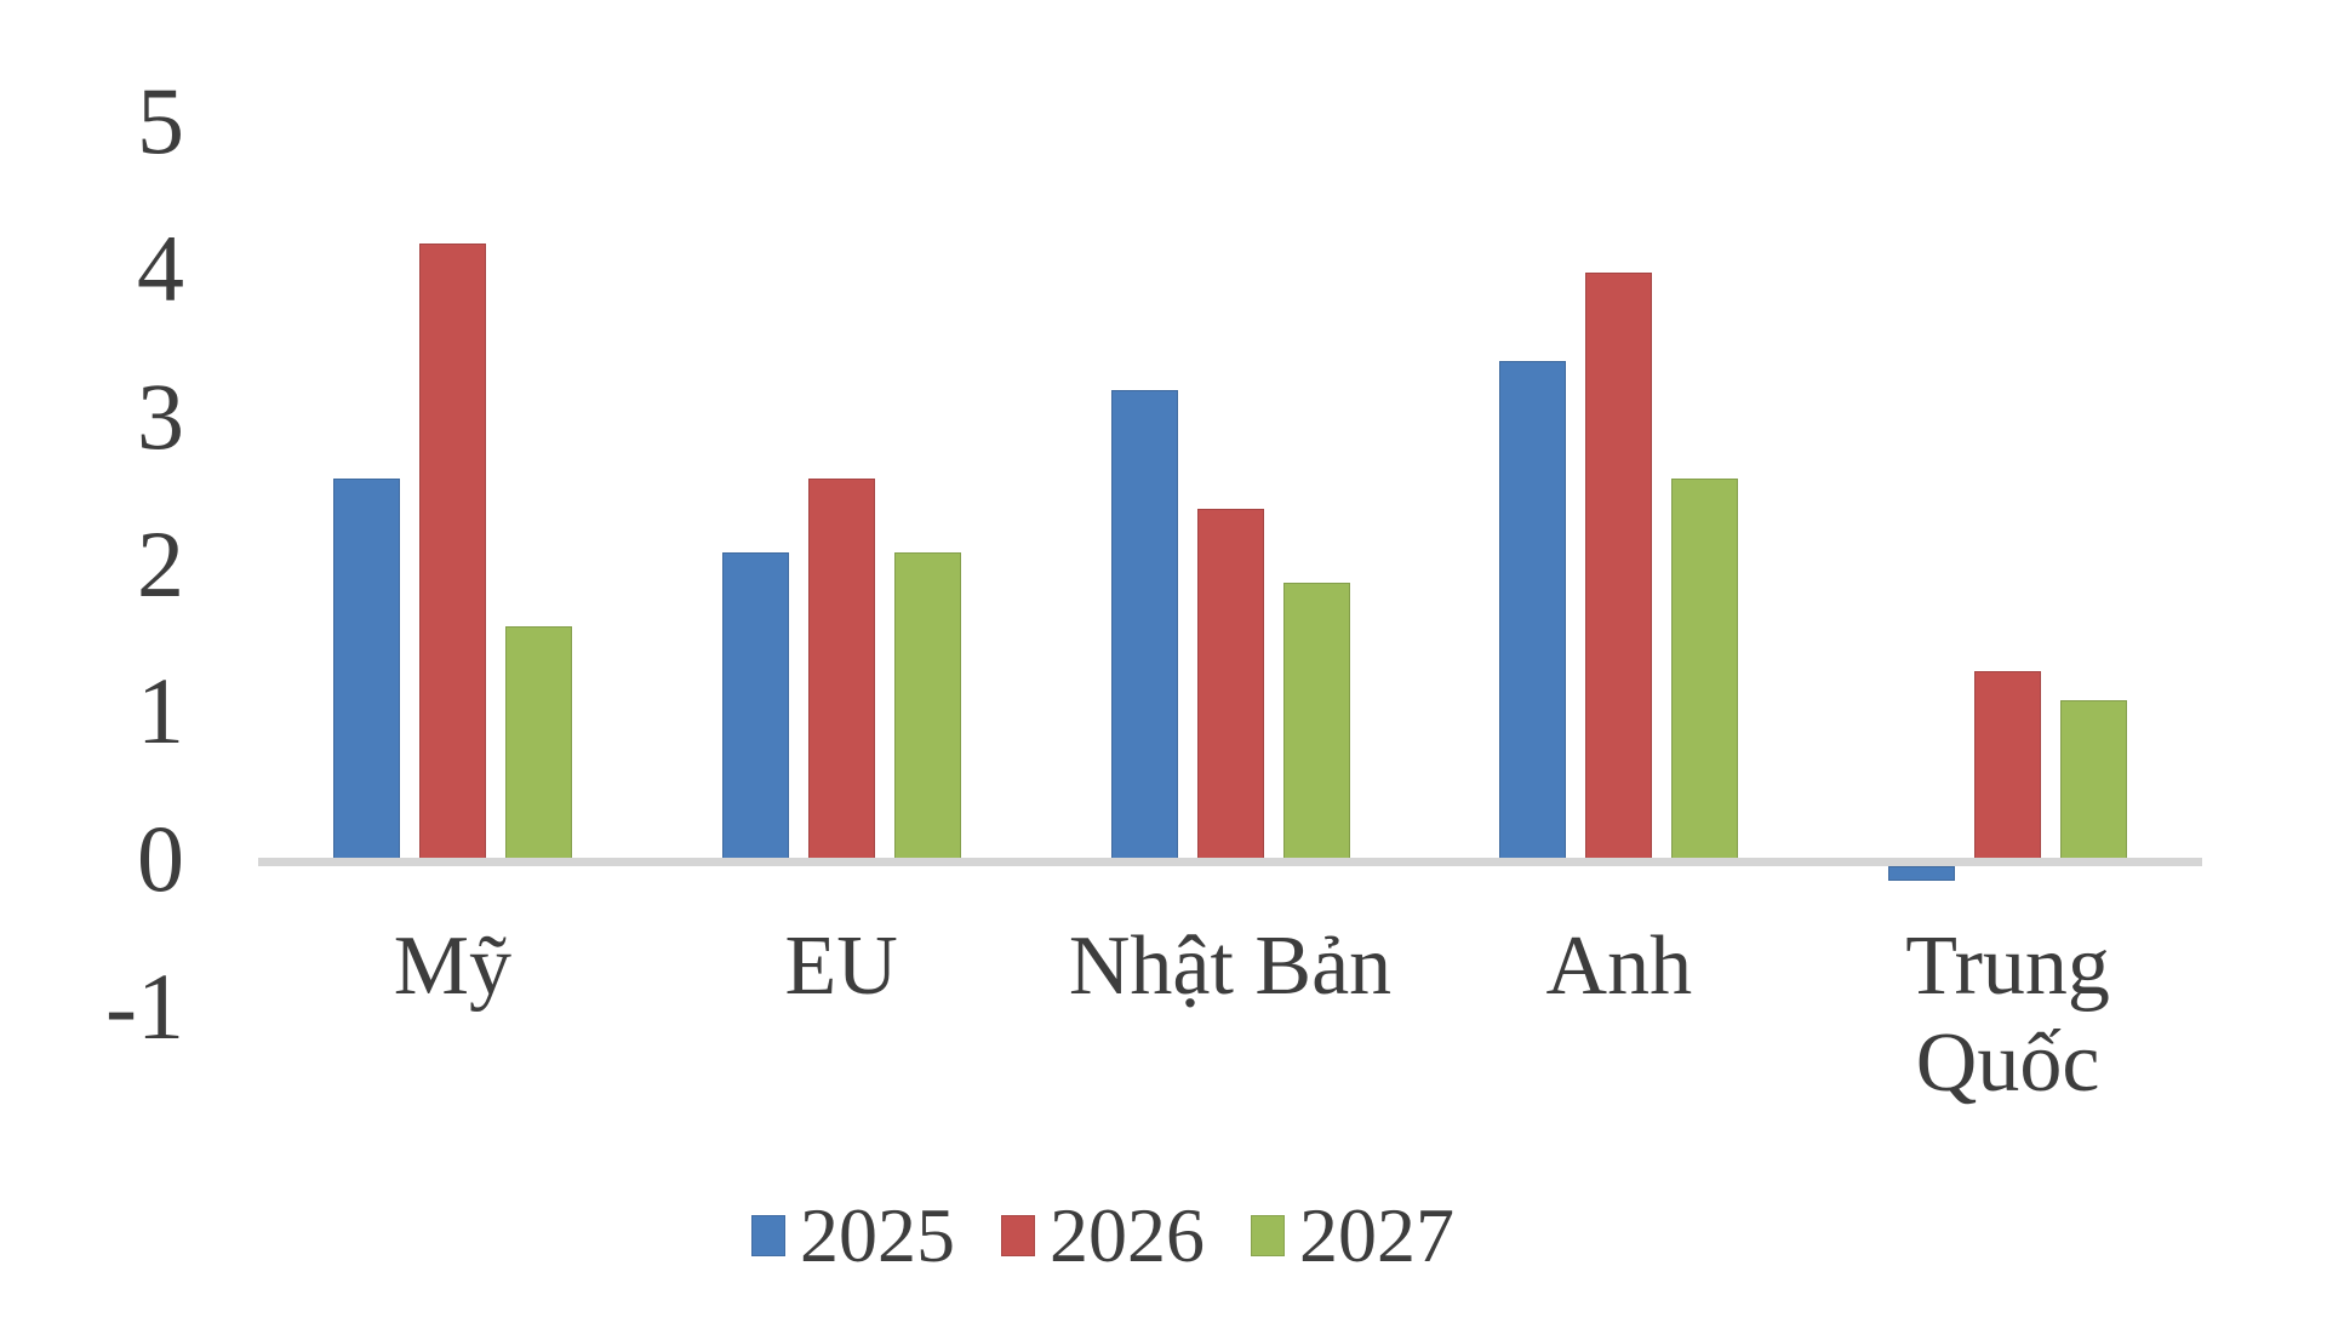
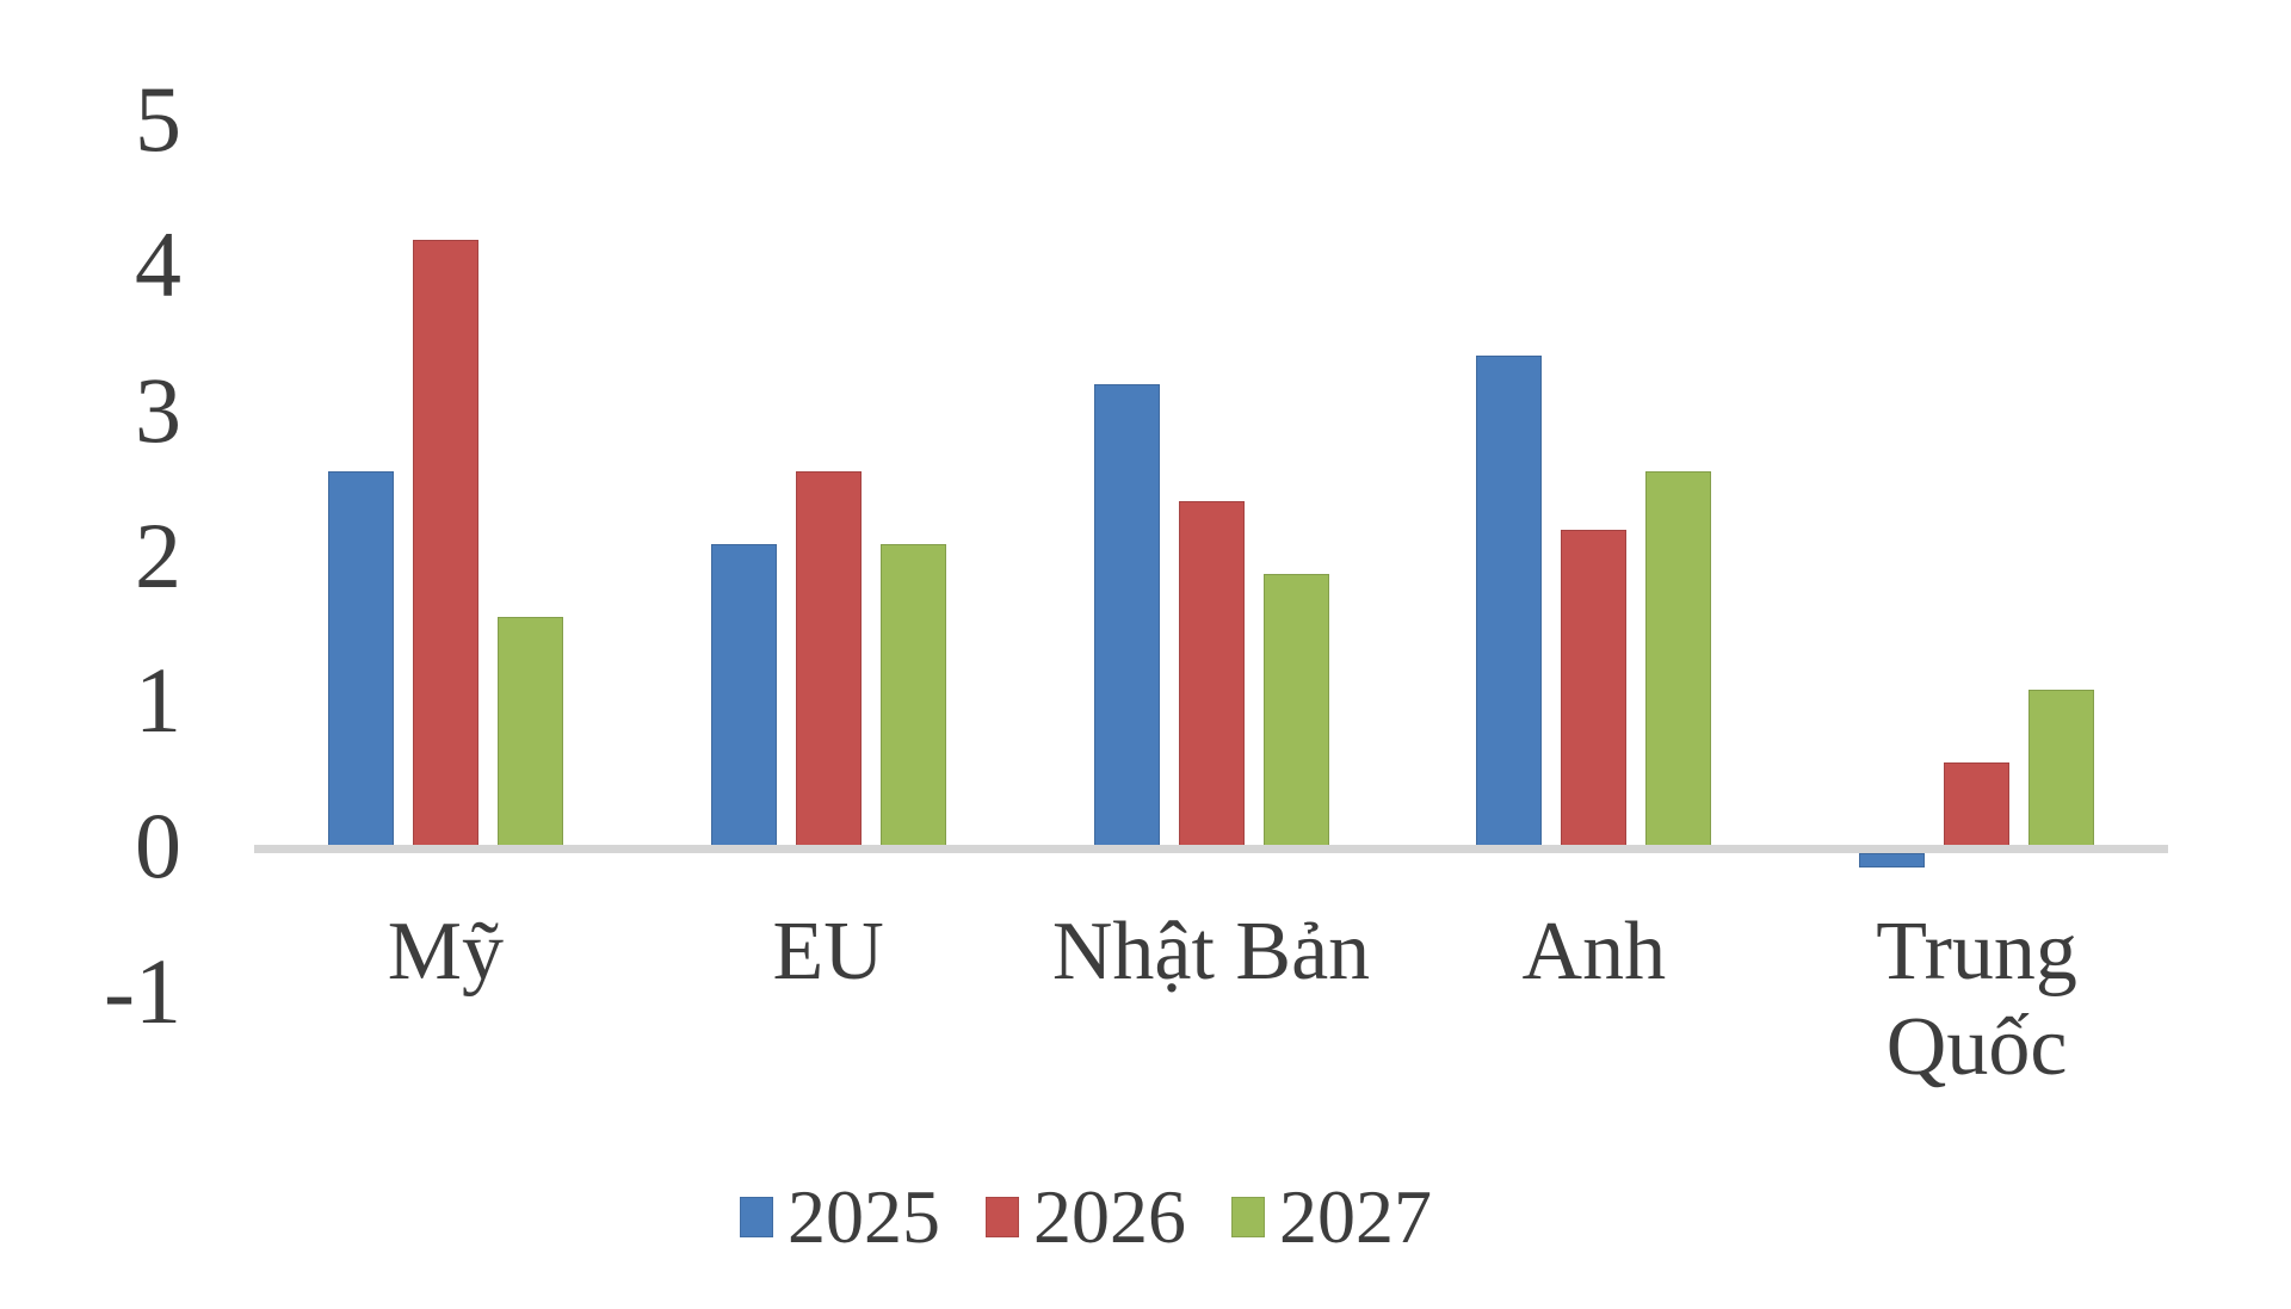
2026/Anh: 4.0 -> 2.2
2026/Trung Quốc: 1.3 -> 0.6
